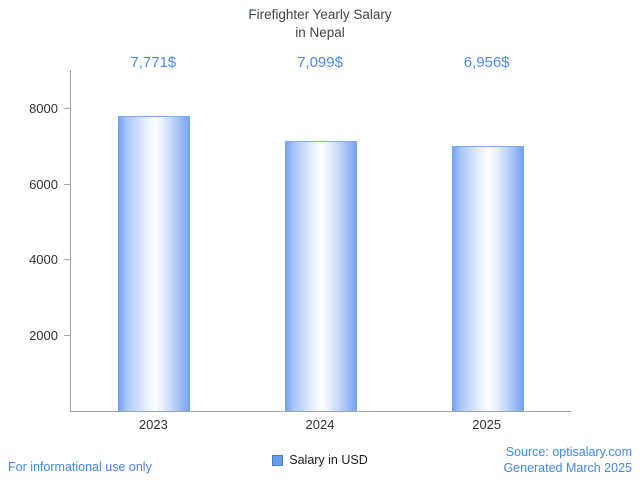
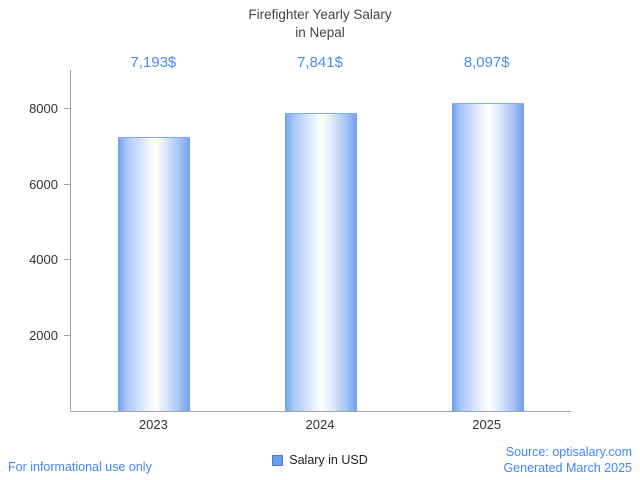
2023: 7,771 -> 7,193
2024: 7,099 -> 7,841
2025: 6,956 -> 8,097
